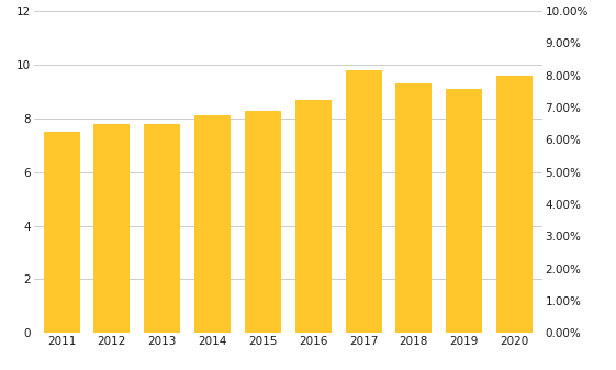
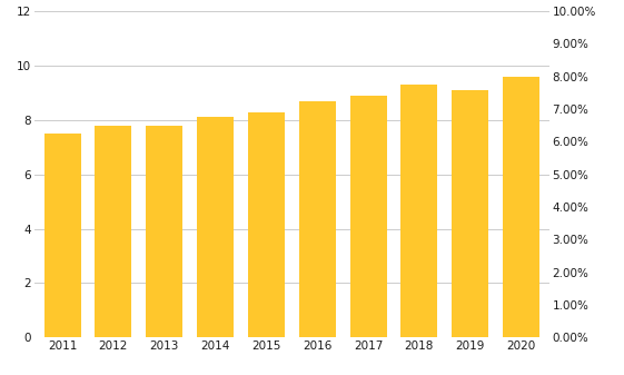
2017: 9.8 -> 8.9
